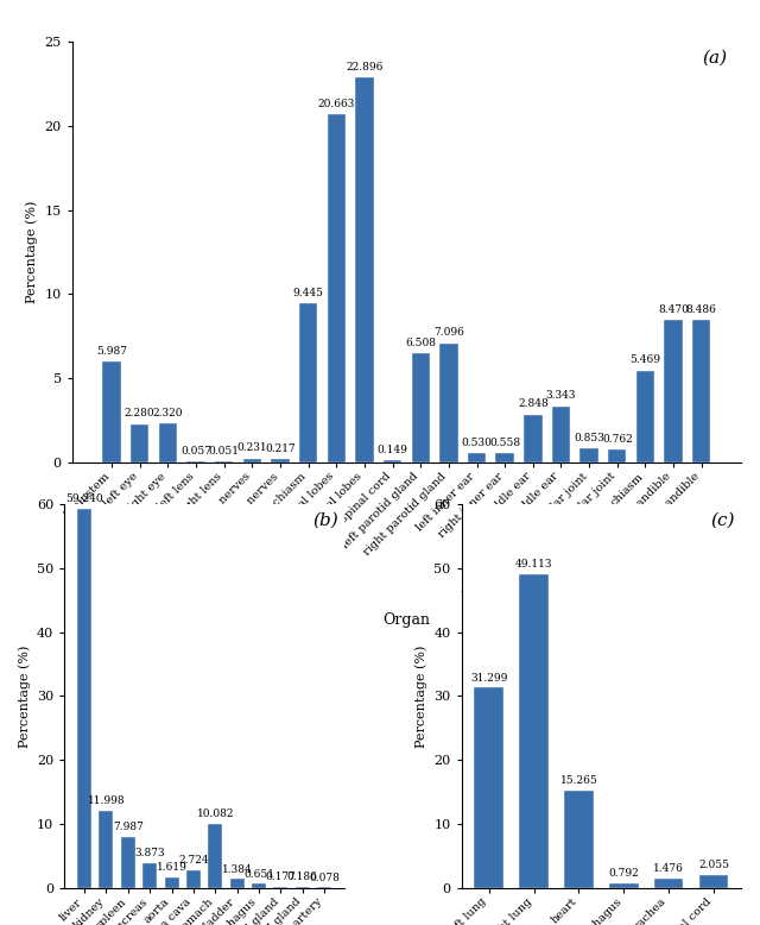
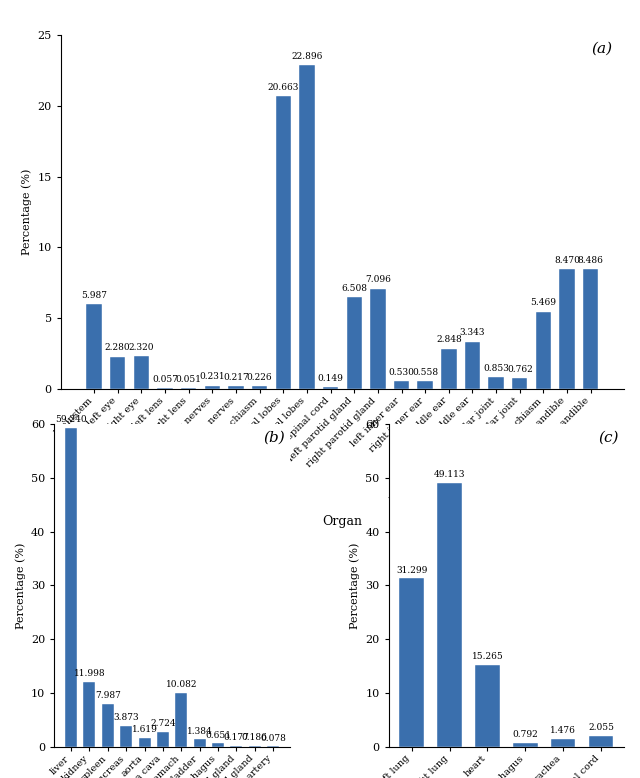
optic chiasm: 9.445 -> 0.226
